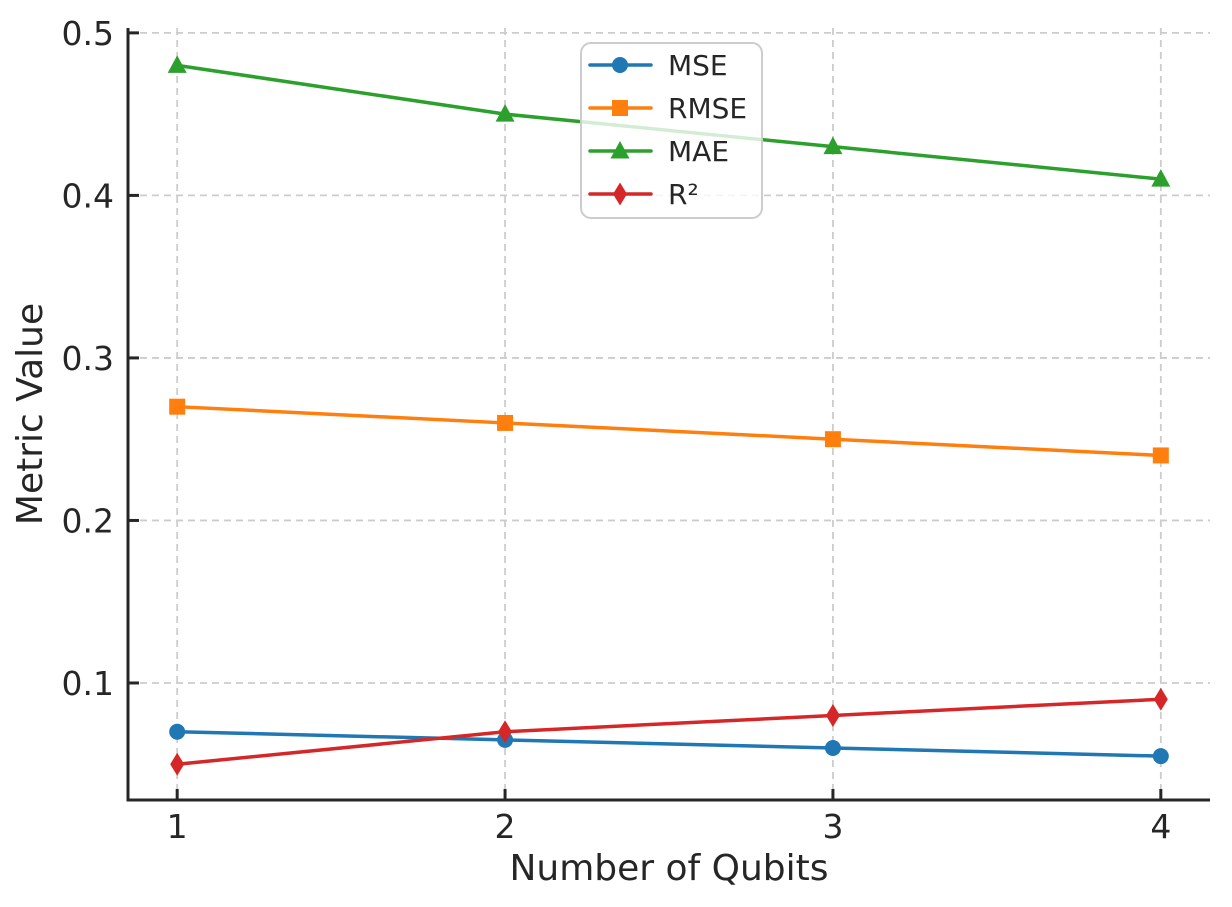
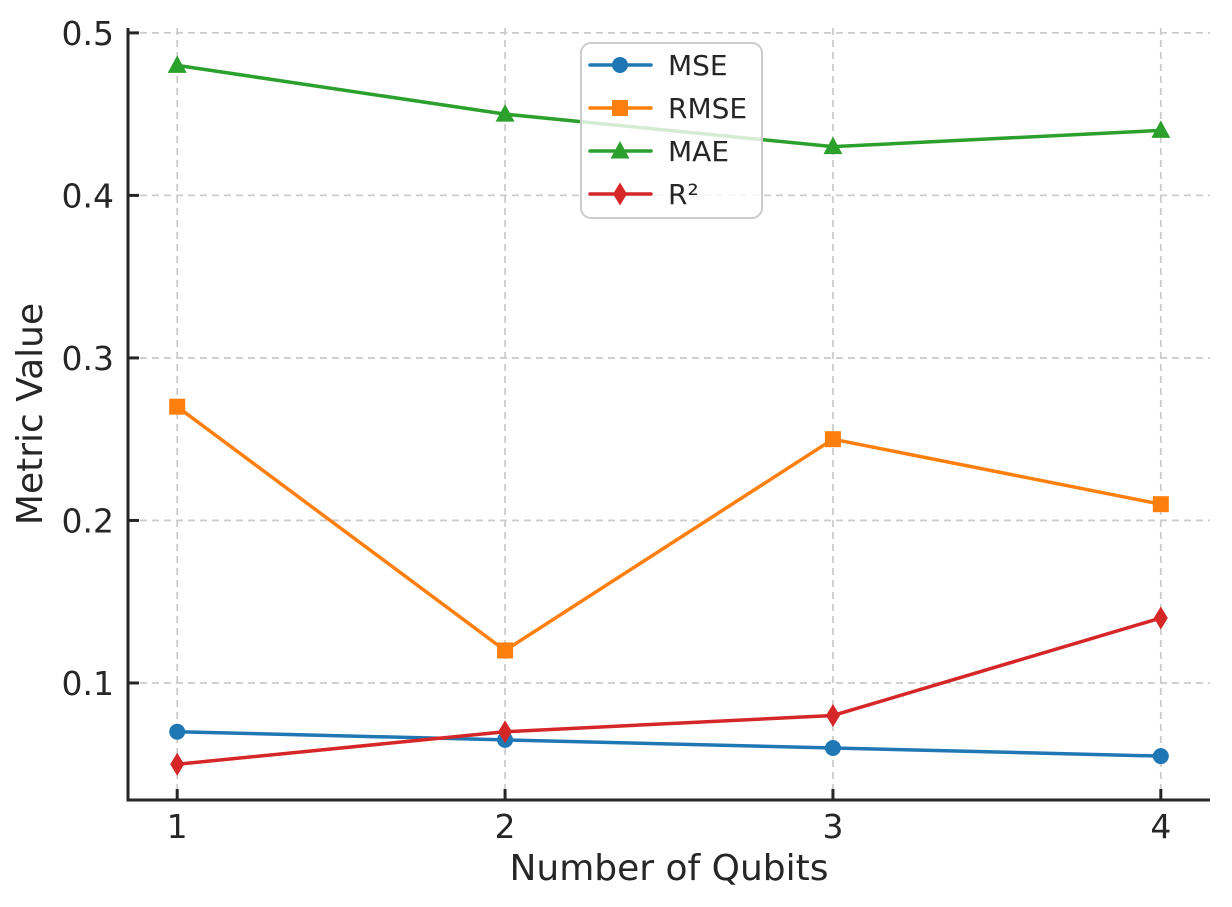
RMSE/2: 0.26 -> 0.12
RMSE/4: 0.24 -> 0.21
MAE/4: 0.41 -> 0.44
R²/4: 0.09 -> 0.14
